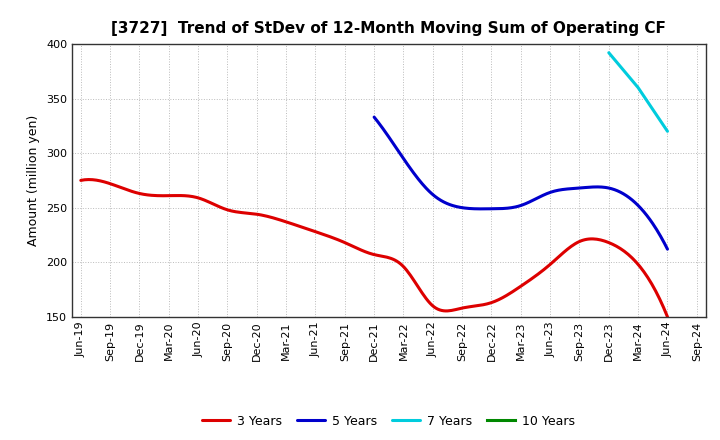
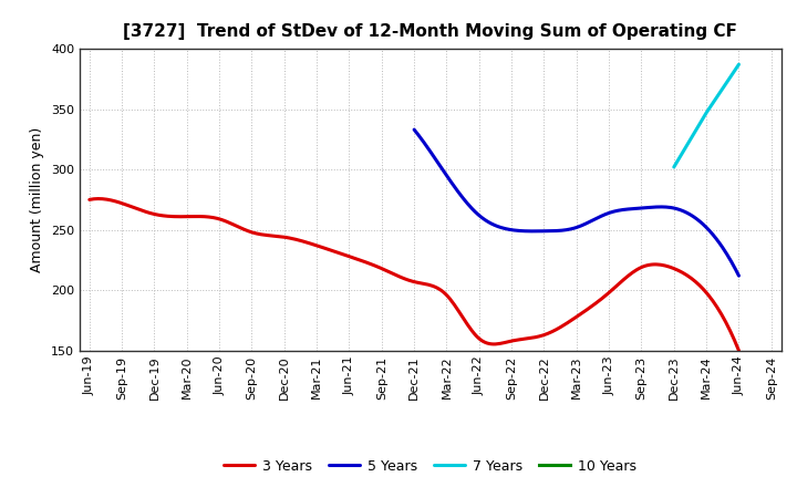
7 Years/Dec-23: 392 -> 302
7 Years/Mar-24: 360 -> 347
7 Years/Jun-24: 320 -> 387
